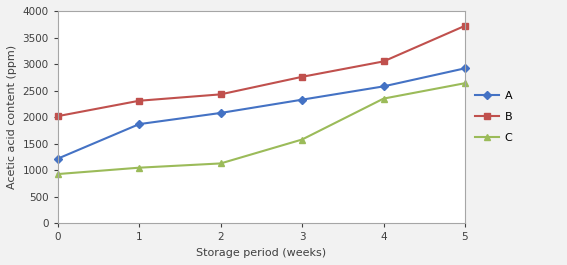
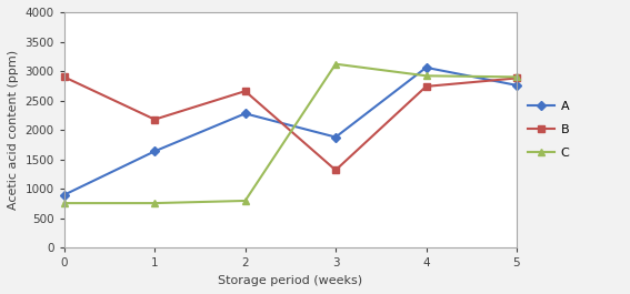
A/0: 1220 -> 900
B/0: 2020 -> 2900
C/0: 930 -> 760
A/1: 1870 -> 1640
B/1: 2310 -> 2180
C/1: 1050 -> 760
A/2: 2080 -> 2280
B/2: 2430 -> 2660
C/2: 1130 -> 800
A/3: 2330 -> 1880
B/3: 2760 -> 1320
C/3: 1580 -> 3120
A/4: 2580 -> 3060
B/4: 3050 -> 2740
C/4: 2350 -> 2920
A/5: 2920 -> 2760
B/5: 3720 -> 2880
C/5: 2640 -> 2900
